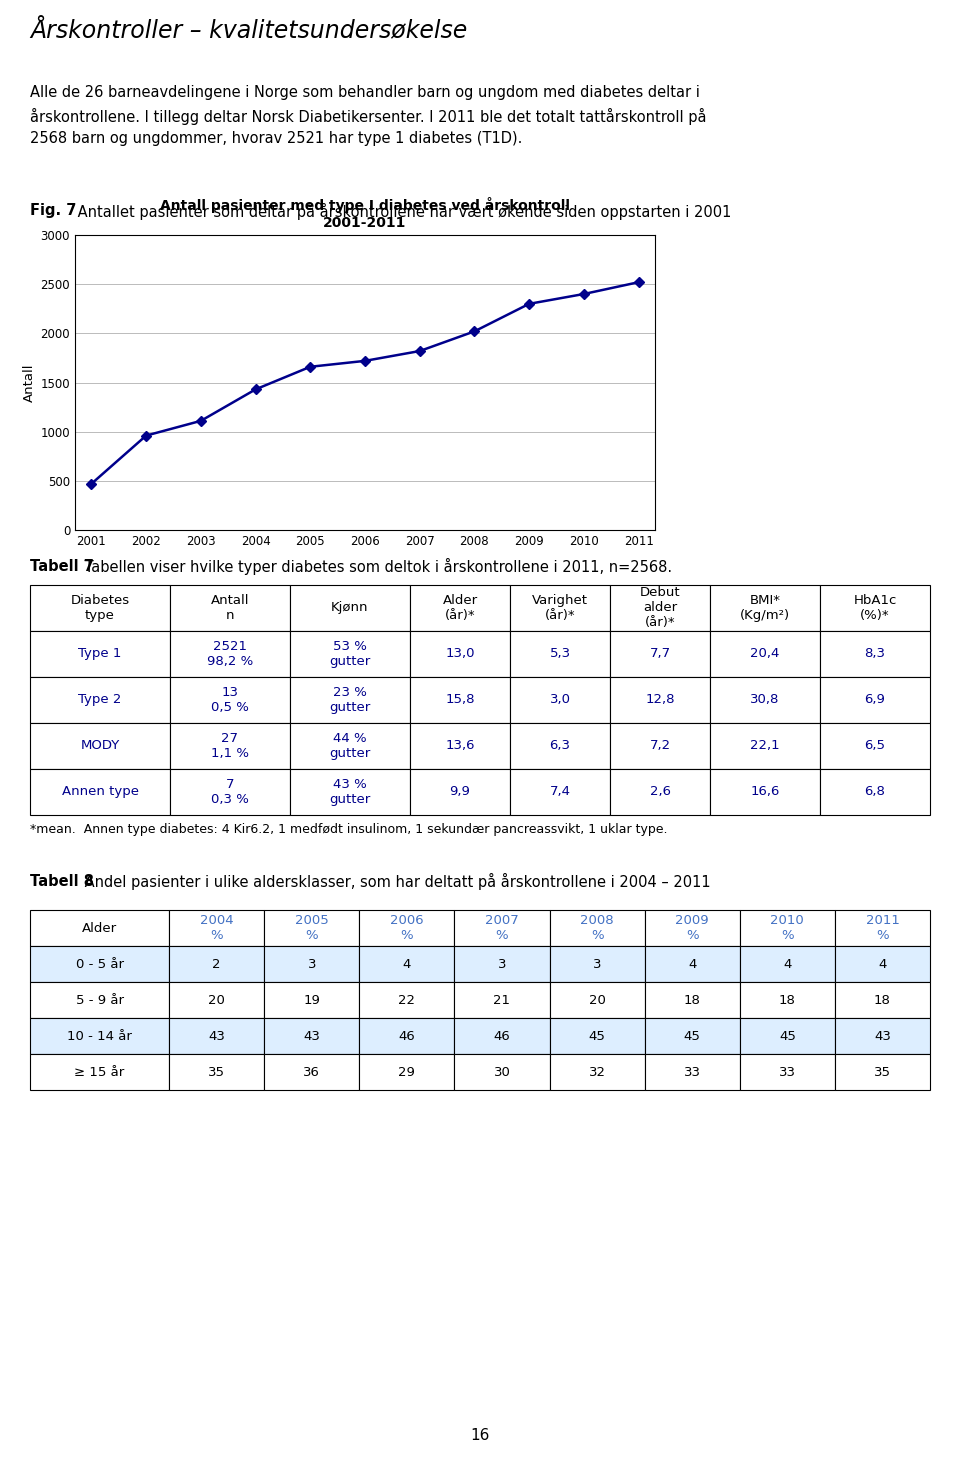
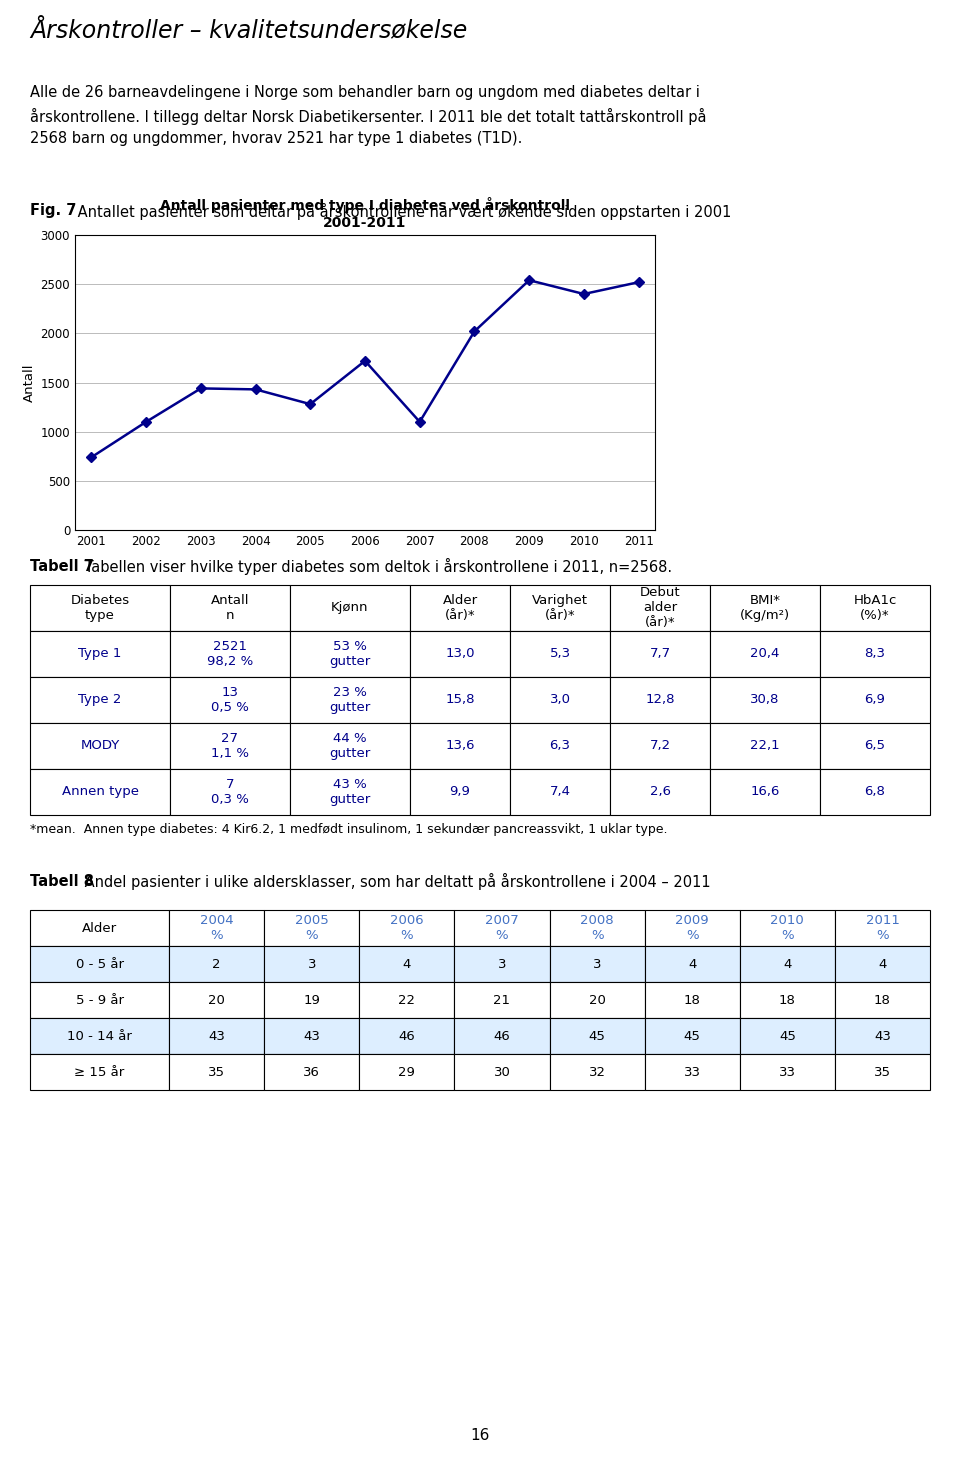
2001: 470 -> 740
2002: 960 -> 1100
2003: 1110 -> 1440
2005: 1660 -> 1280
2007: 1820 -> 1100
2009: 2300 -> 2540
